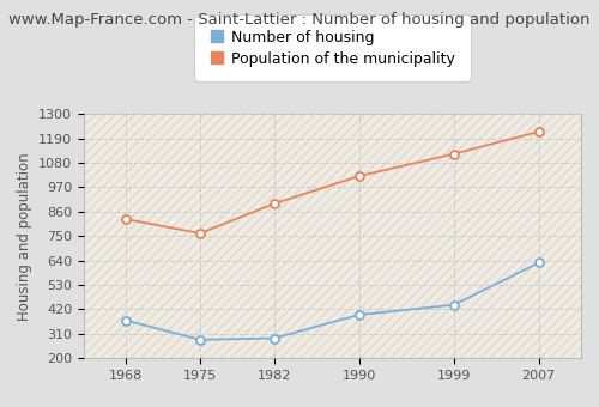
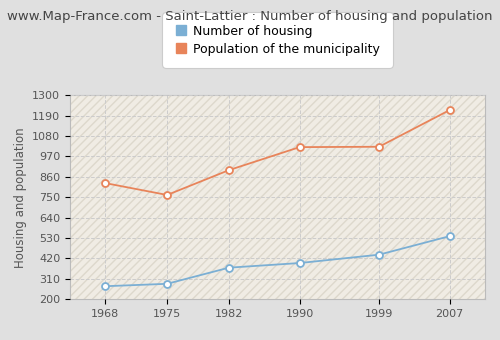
Number of housing/1968: 370 -> 270
Number of housing/1982: 290 -> 370
Population of the municipality/1999: 1120 -> 1020
Number of housing/2007: 630 -> 540
